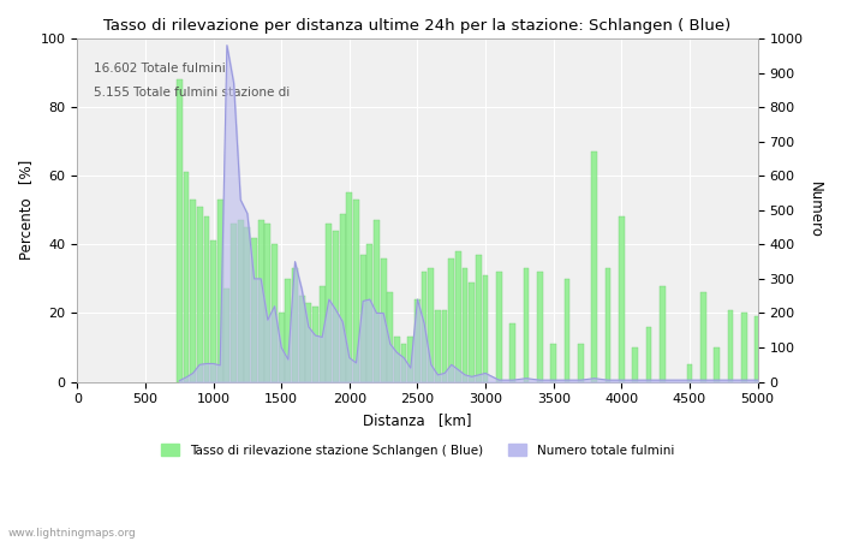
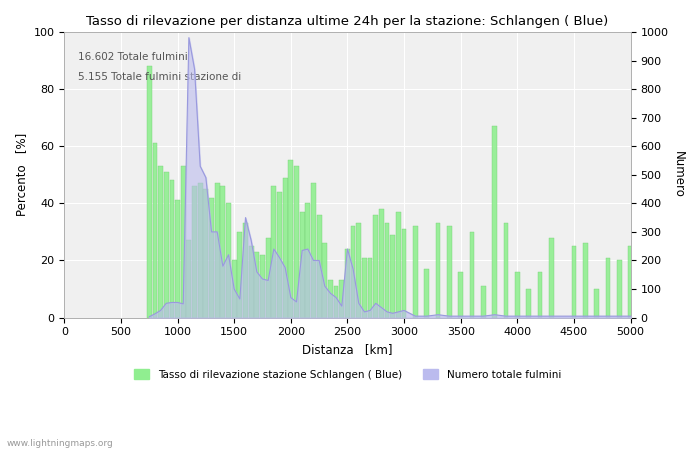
Tasso di rilevazione stazione Schlangen ( Blue)/3500: 11 -> 16
Tasso di rilevazione stazione Schlangen ( Blue)/4000: 48 -> 16
Tasso di rilevazione stazione Schlangen ( Blue)/4500: 5 -> 25
Tasso di rilevazione stazione Schlangen ( Blue)/5000: 19 -> 25
